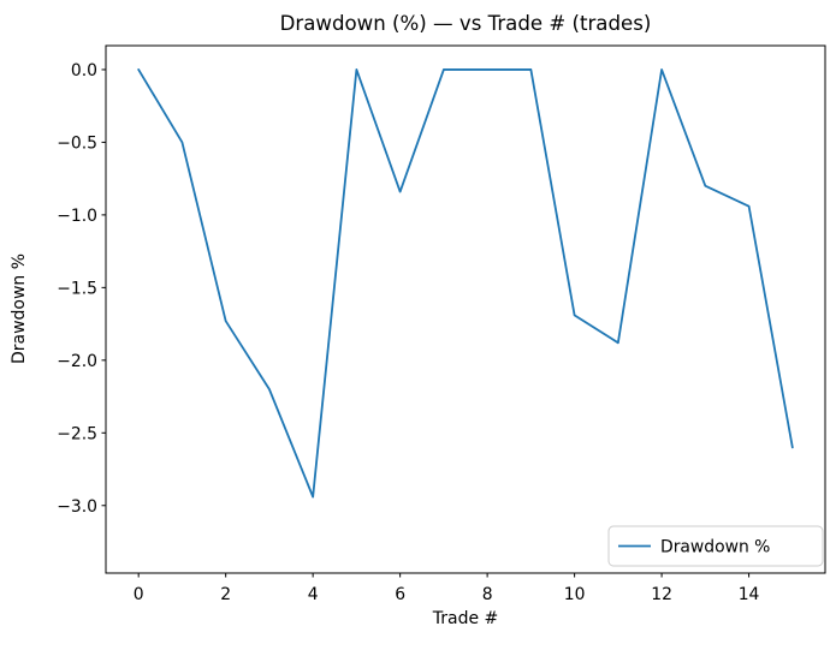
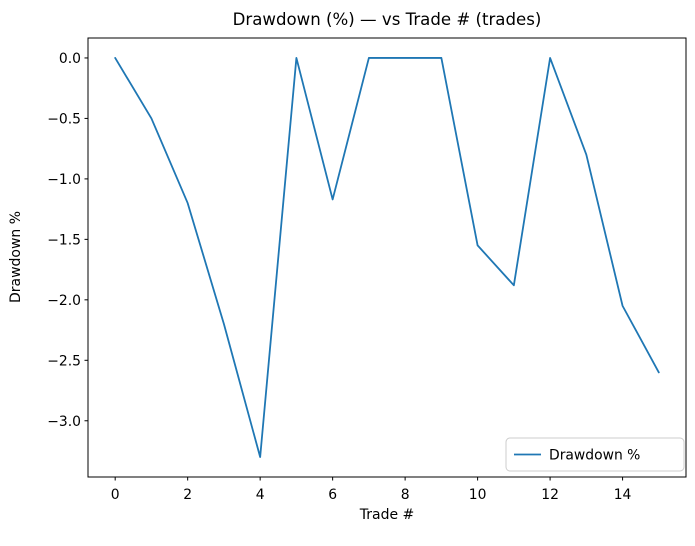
2: -1.73 -> -1.20
4: -2.94 -> -3.30
6: -0.84 -> -1.17
10: -1.69 -> -1.55
14: -0.94 -> -2.05
